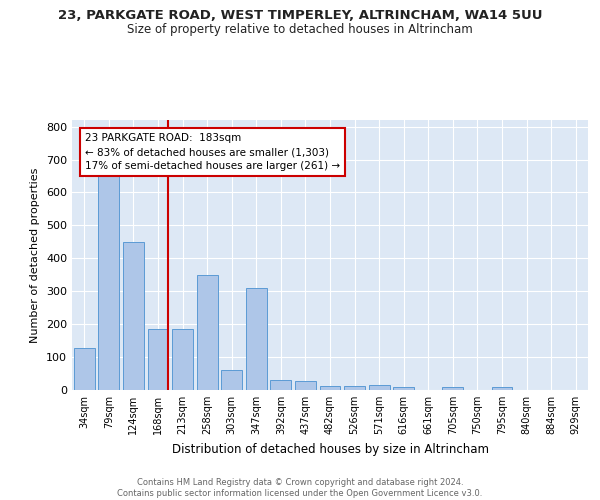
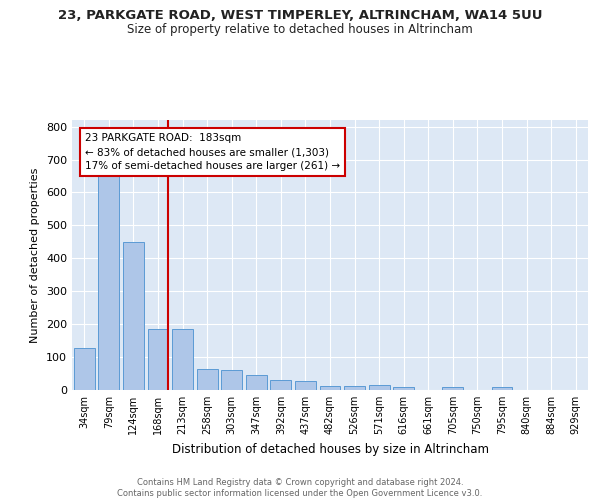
258sqm: 350 -> 63
347sqm: 310 -> 47
